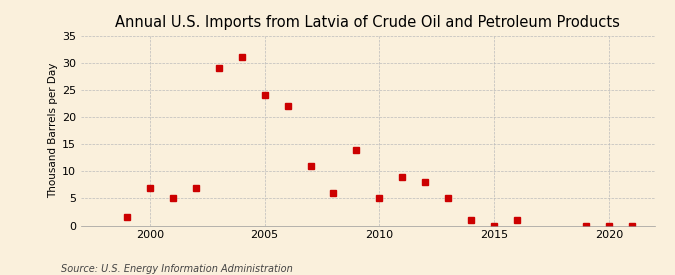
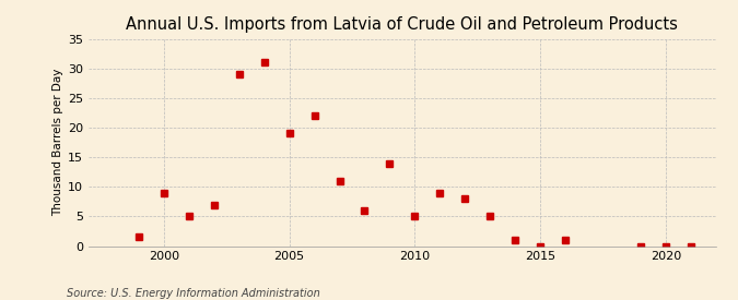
2000: 7.0 -> 9.0
2005: 24.0 -> 19.0
